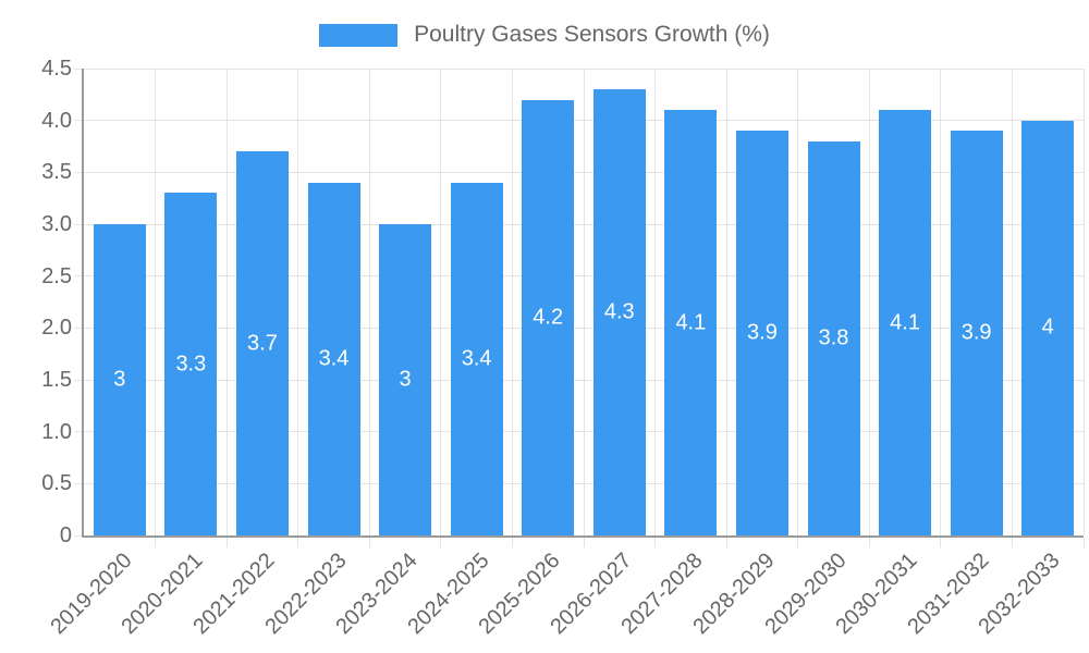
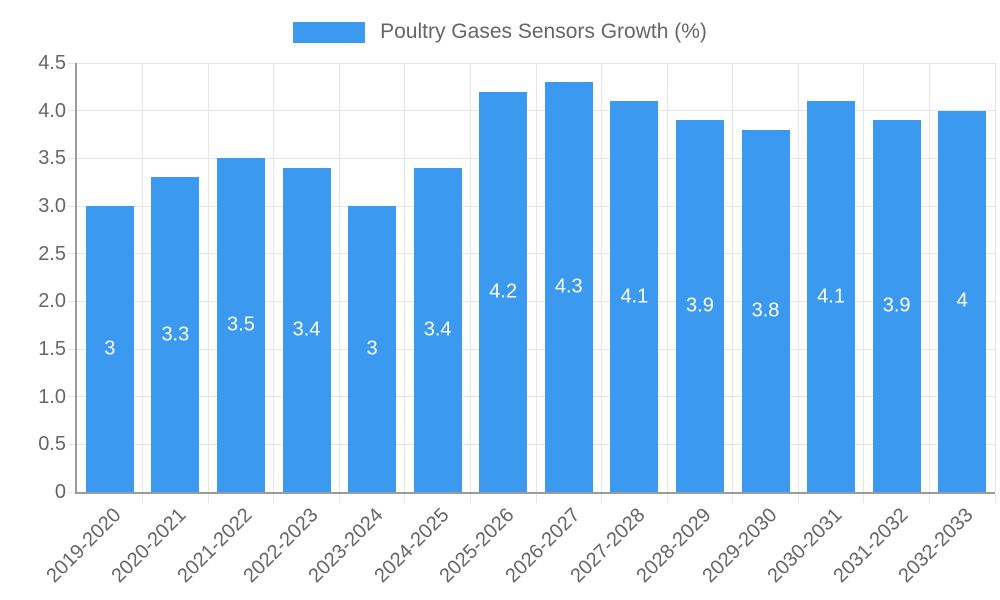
2021-2022: 3.7 -> 3.5
